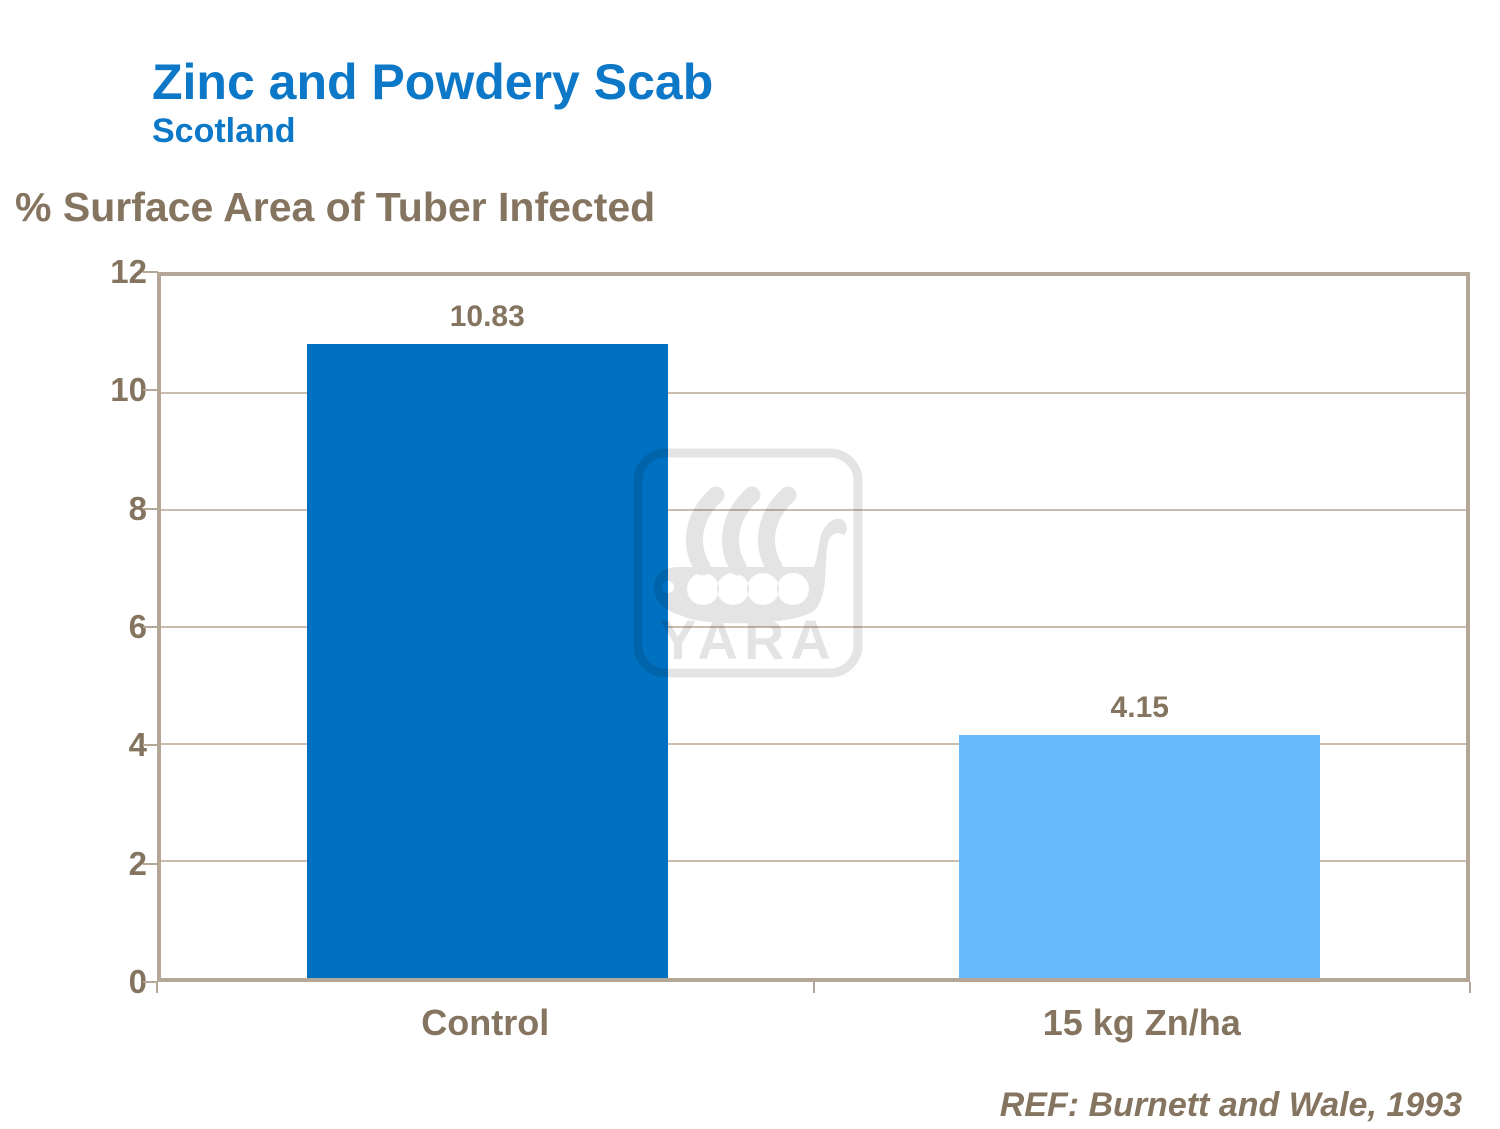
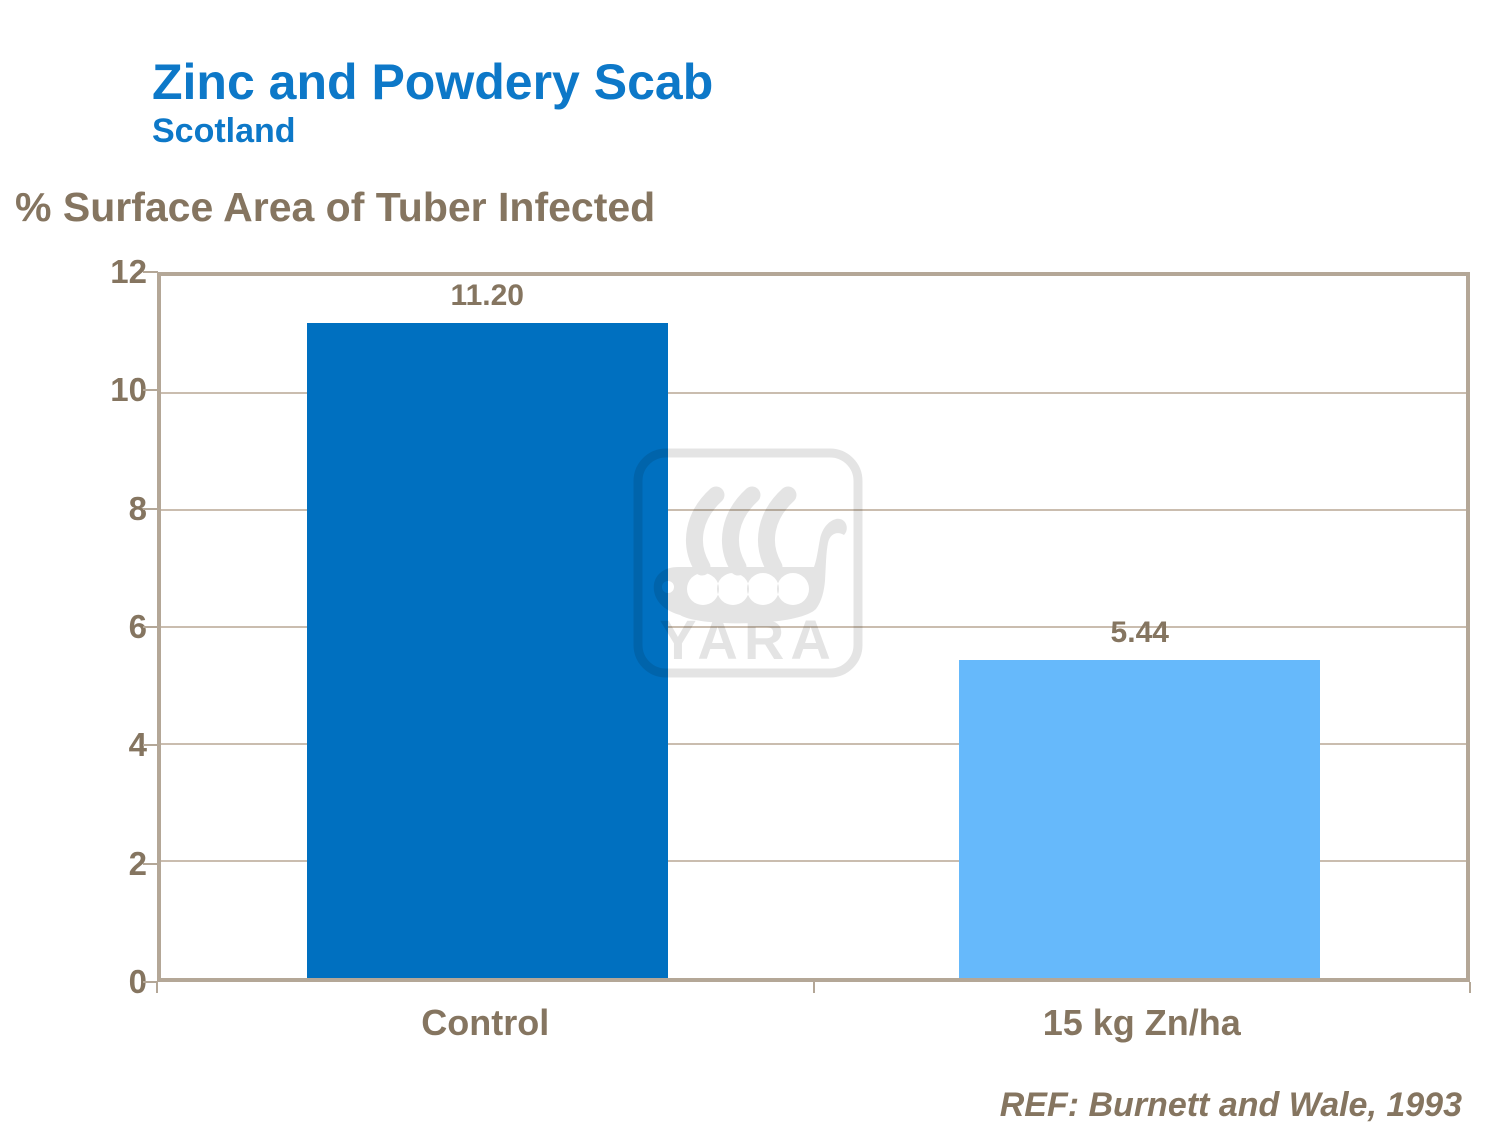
Control: 10.83 -> 11.20
15 kg Zn/ha: 4.15 -> 5.44
